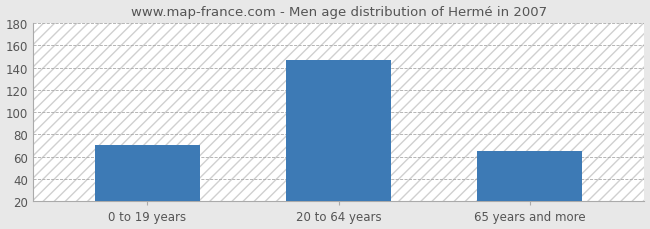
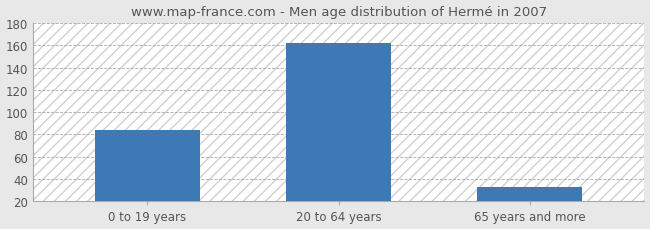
0 to 19 years: 71 -> 84
20 to 64 years: 147 -> 162
65 years and more: 65 -> 33
